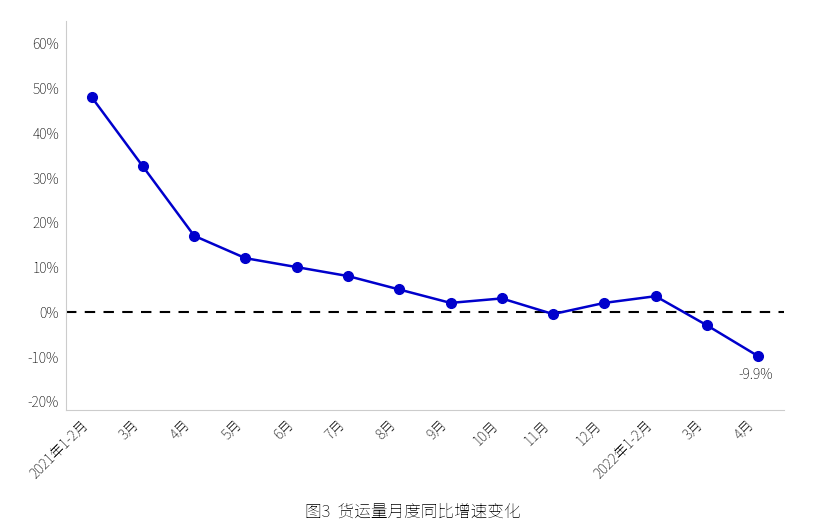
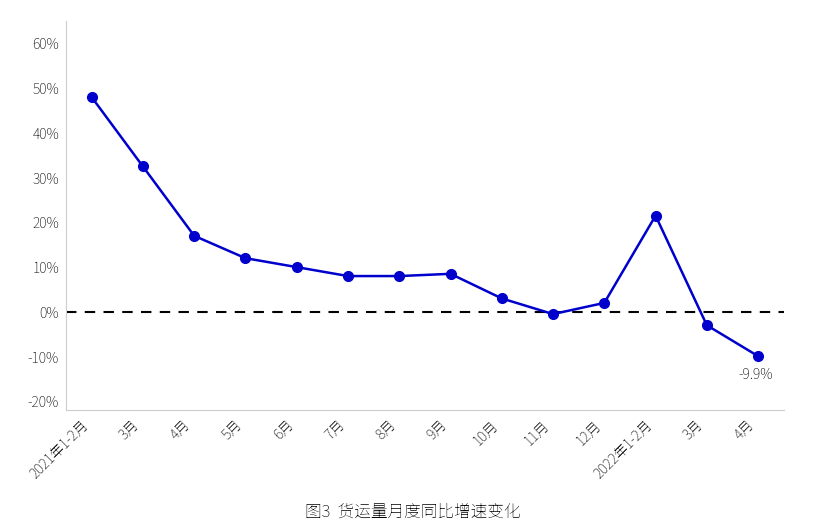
8月: 5.0% -> 8.0%
9月: 2.0% -> 8.5%
2022年1-2月: 3.5% -> 21.5%
